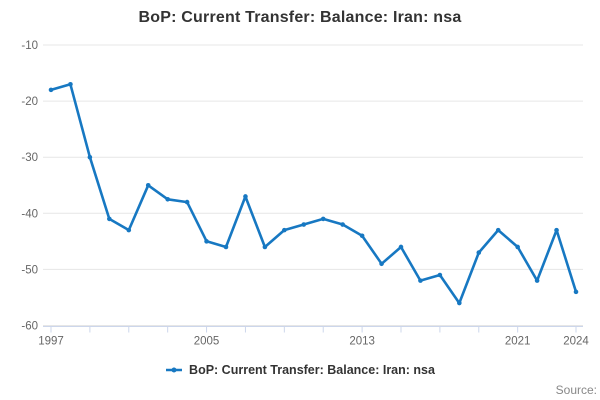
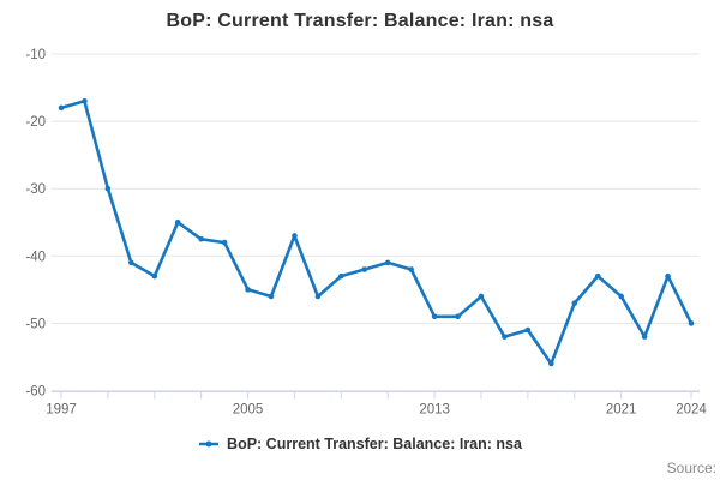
2013: -44 -> -49
2024: -54 -> -50
